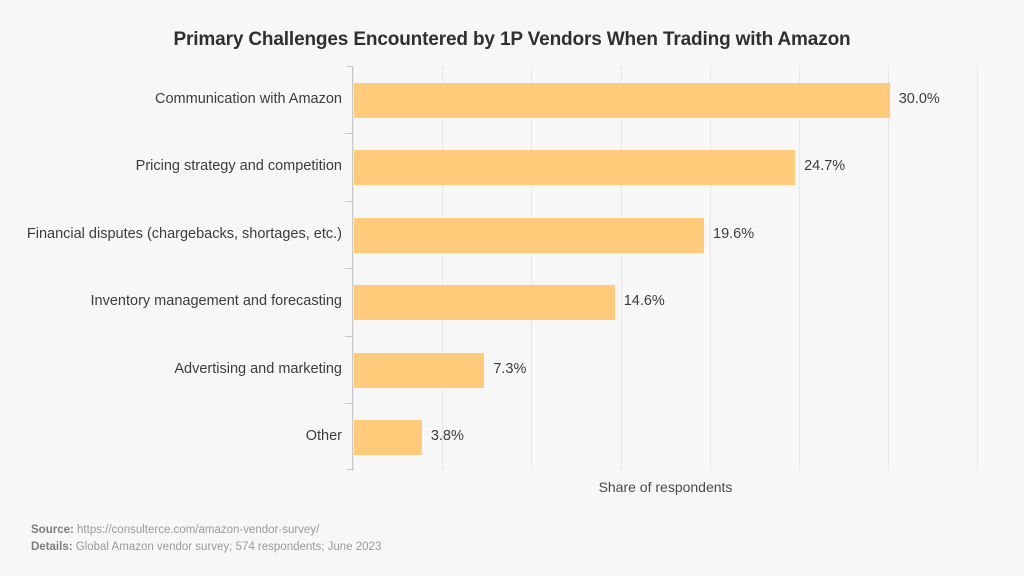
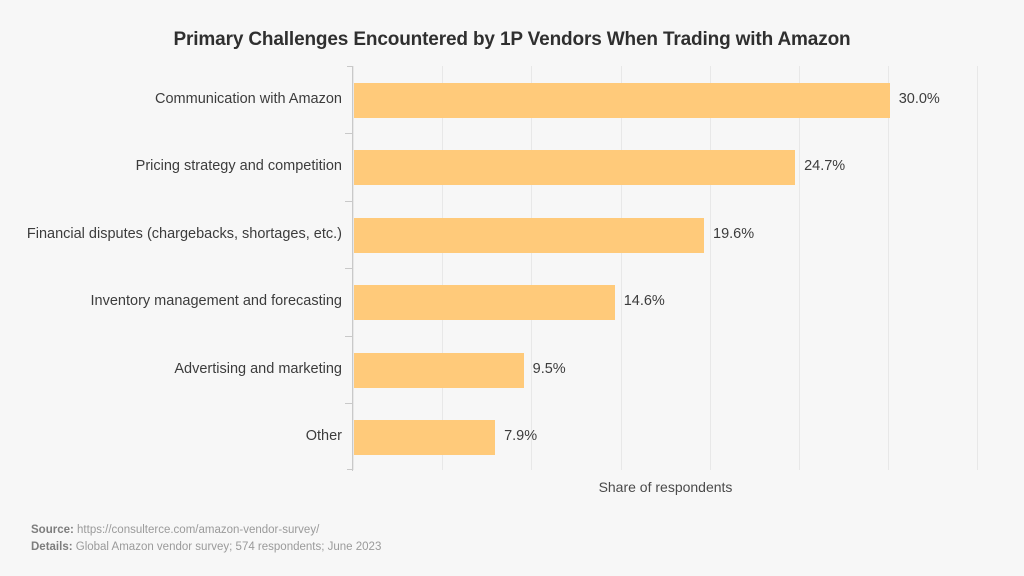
Advertising and marketing: 7.3% -> 9.5%
Other: 3.8% -> 7.9%
